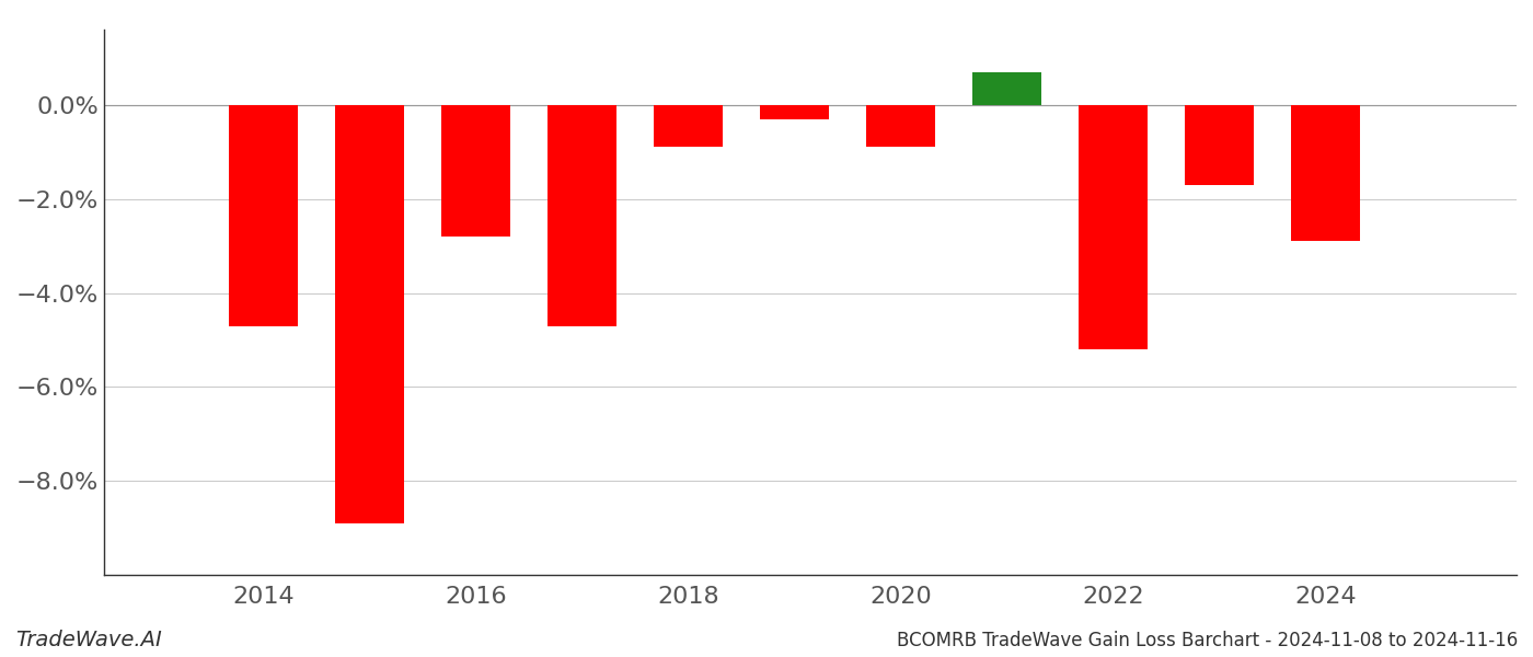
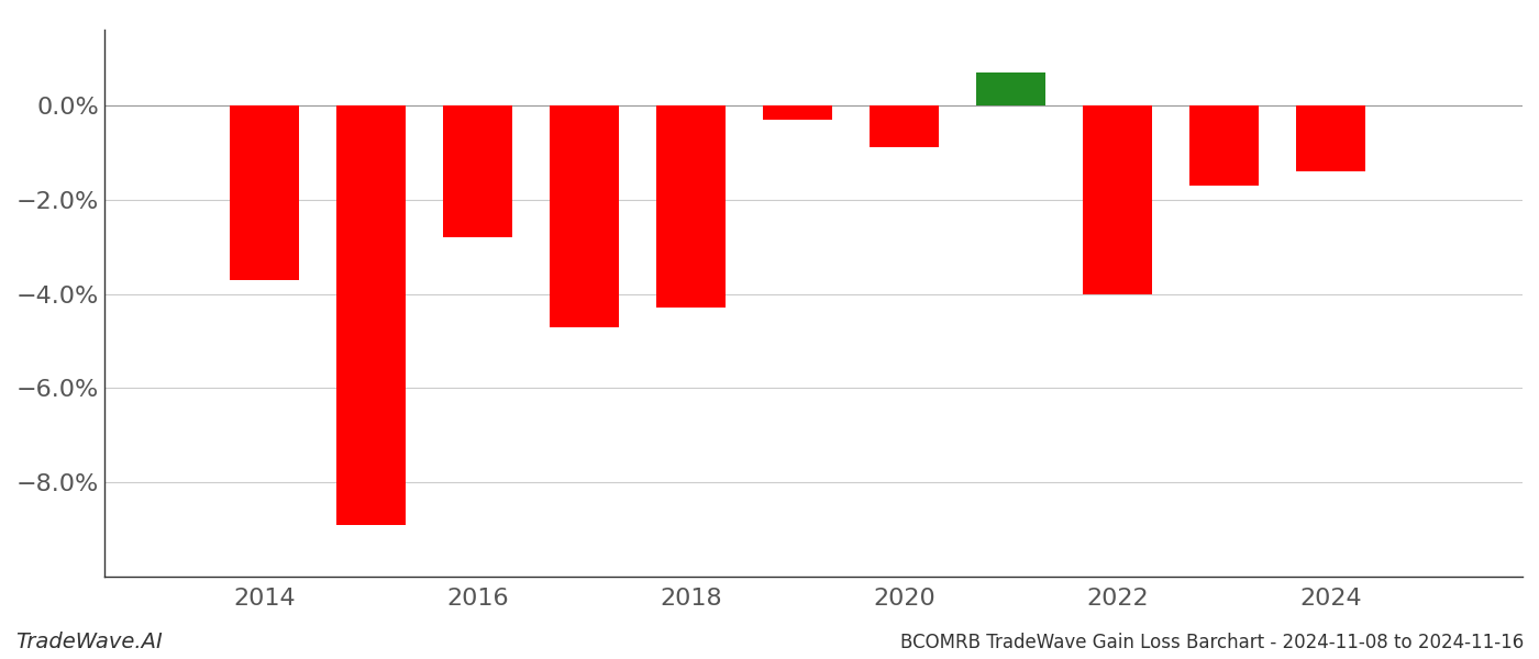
2014: -4.7% -> -3.7%
2018: -0.9% -> -4.3%
2022: -5.2% -> -4.0%
2024: -2.9% -> -1.4%
